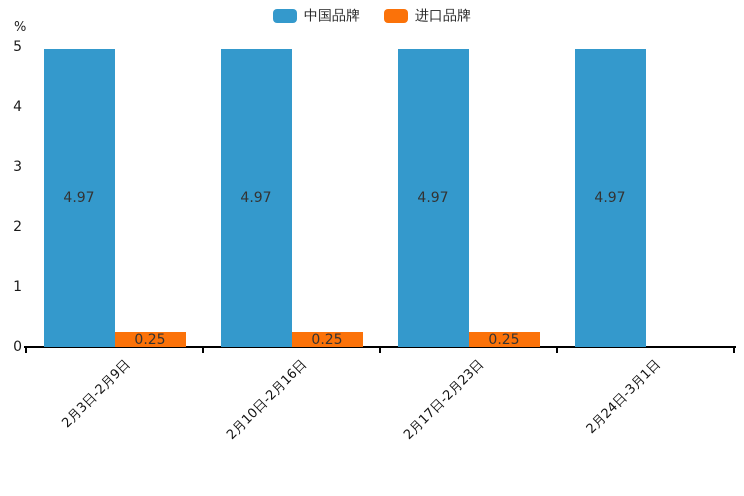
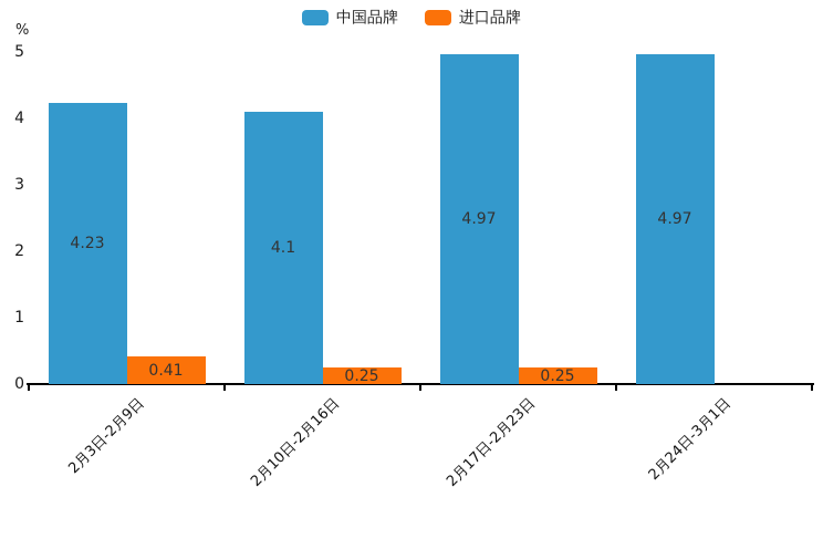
中国品牌/2月3日-2月9日: 4.97 -> 4.23
进口品牌/2月3日-2月9日: 0.25 -> 0.41
中国品牌/2月10日-2月16日: 4.97 -> 4.1
